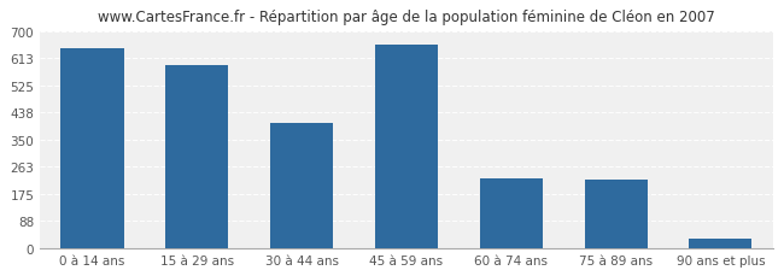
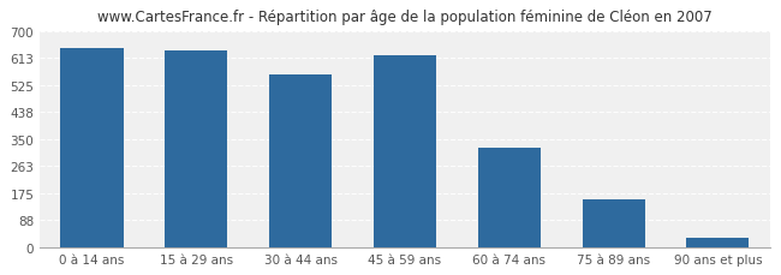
15 à 29 ans: 590 -> 635
30 à 44 ans: 405 -> 560
45 à 59 ans: 655 -> 620
60 à 74 ans: 225 -> 320
75 à 89 ans: 220 -> 155
